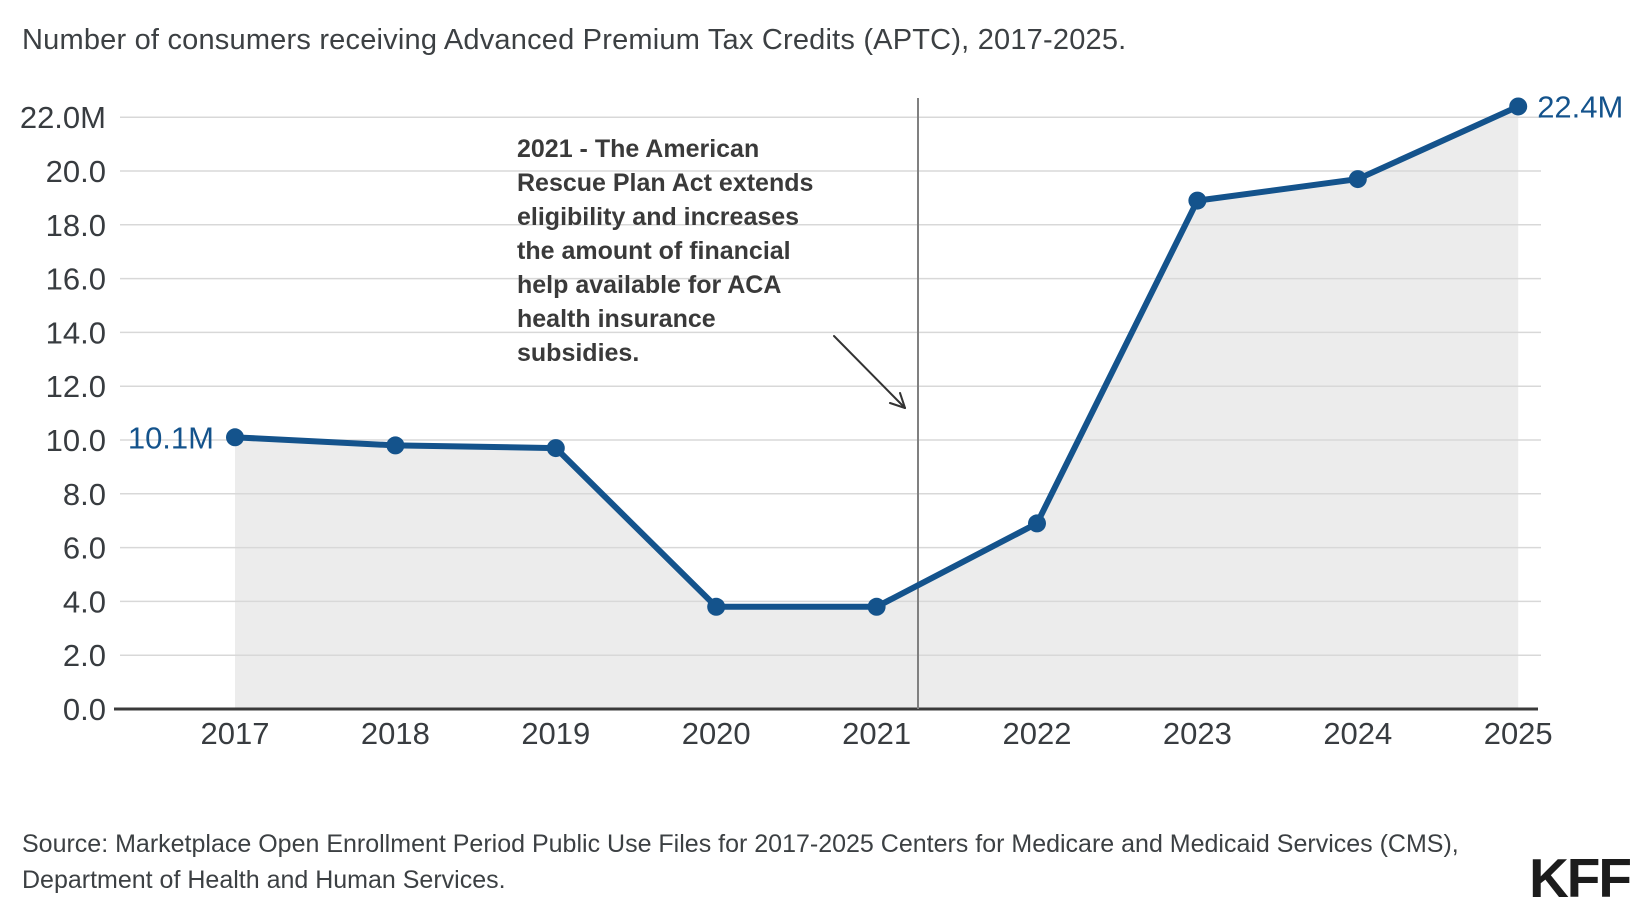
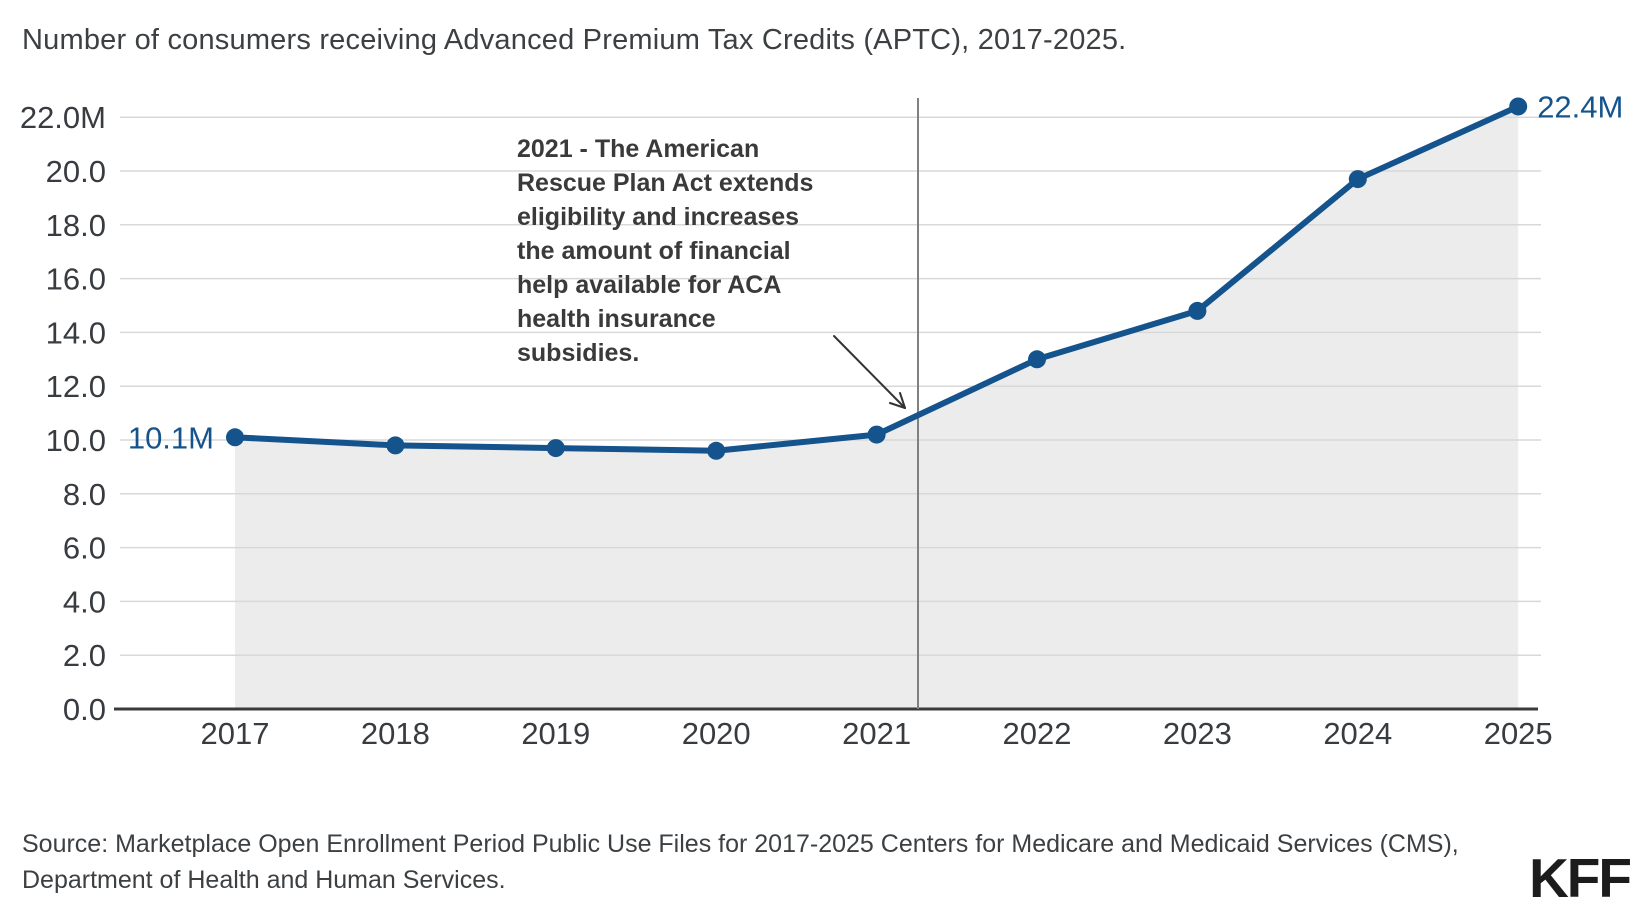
2020: 3.8M -> 9.6M
2021: 3.8M -> 10.2M
2022: 6.9M -> 13.0M
2023: 18.9M -> 14.8M
